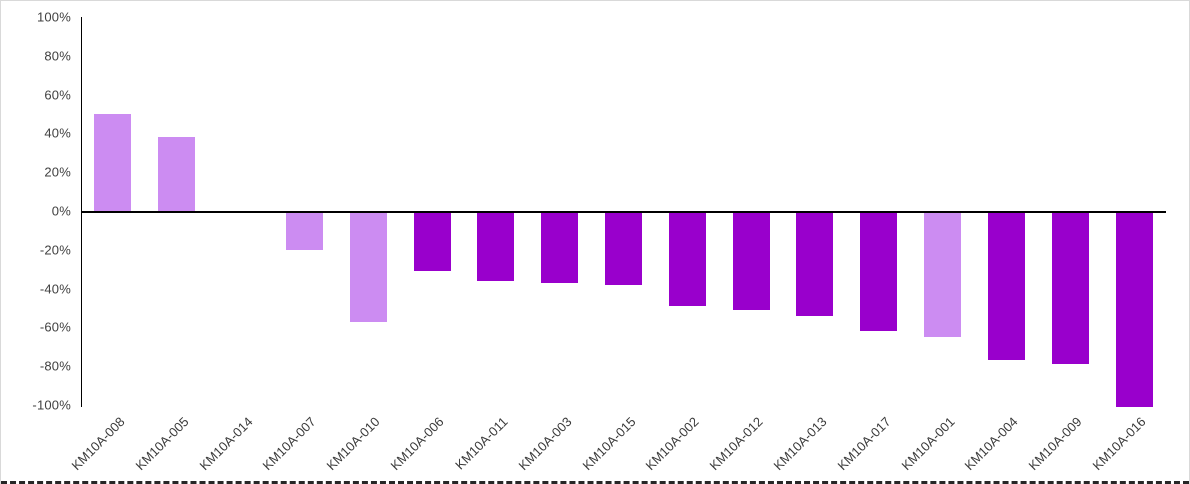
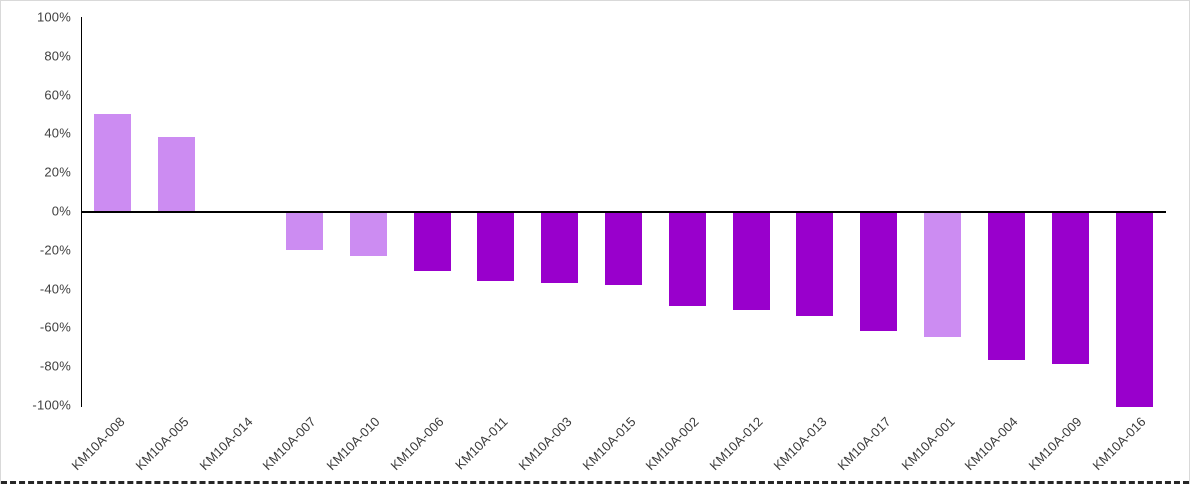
KM10A-010: -56% -> -22%
